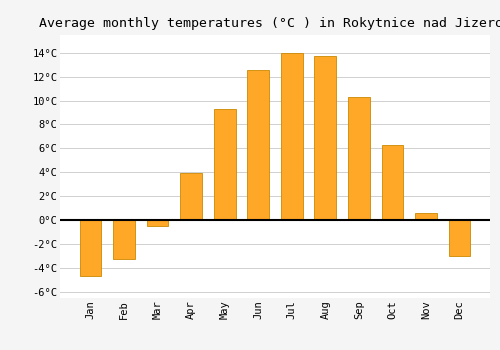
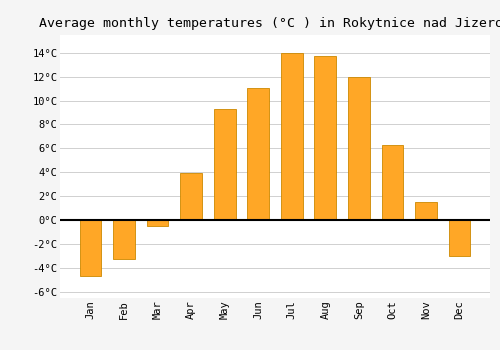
Jun: 12.6°C -> 11.1°C
Sep: 10.3°C -> 12.0°C
Nov: 0.6°C -> 1.5°C
